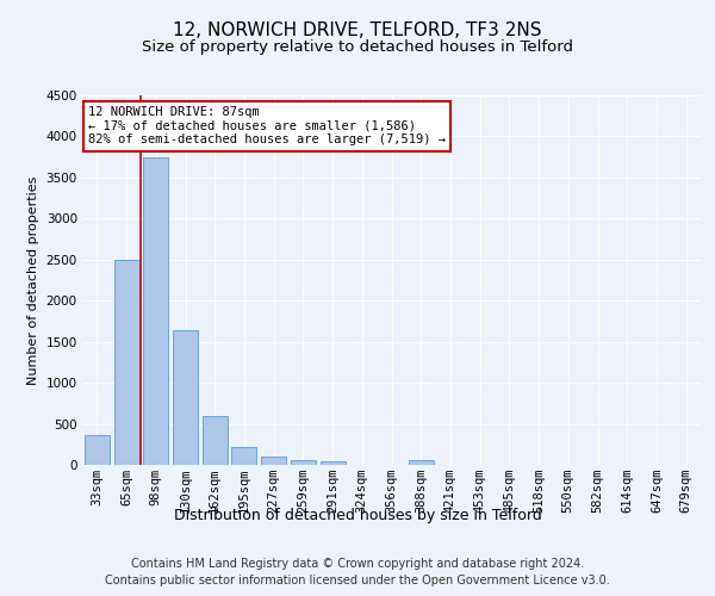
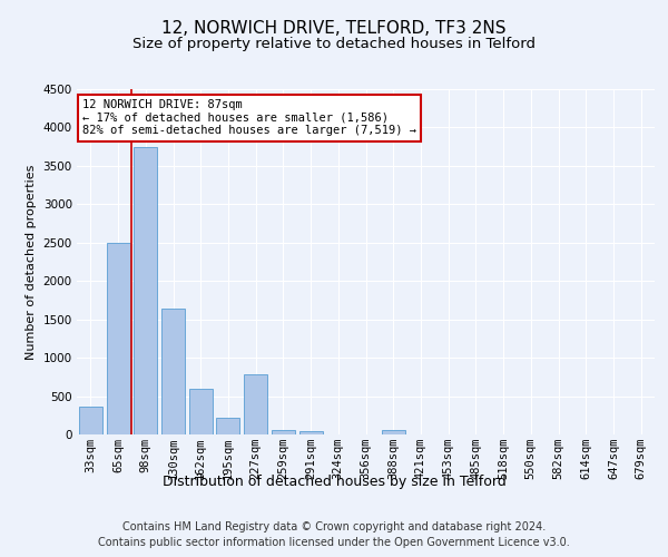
227sqm: 100 -> 780
